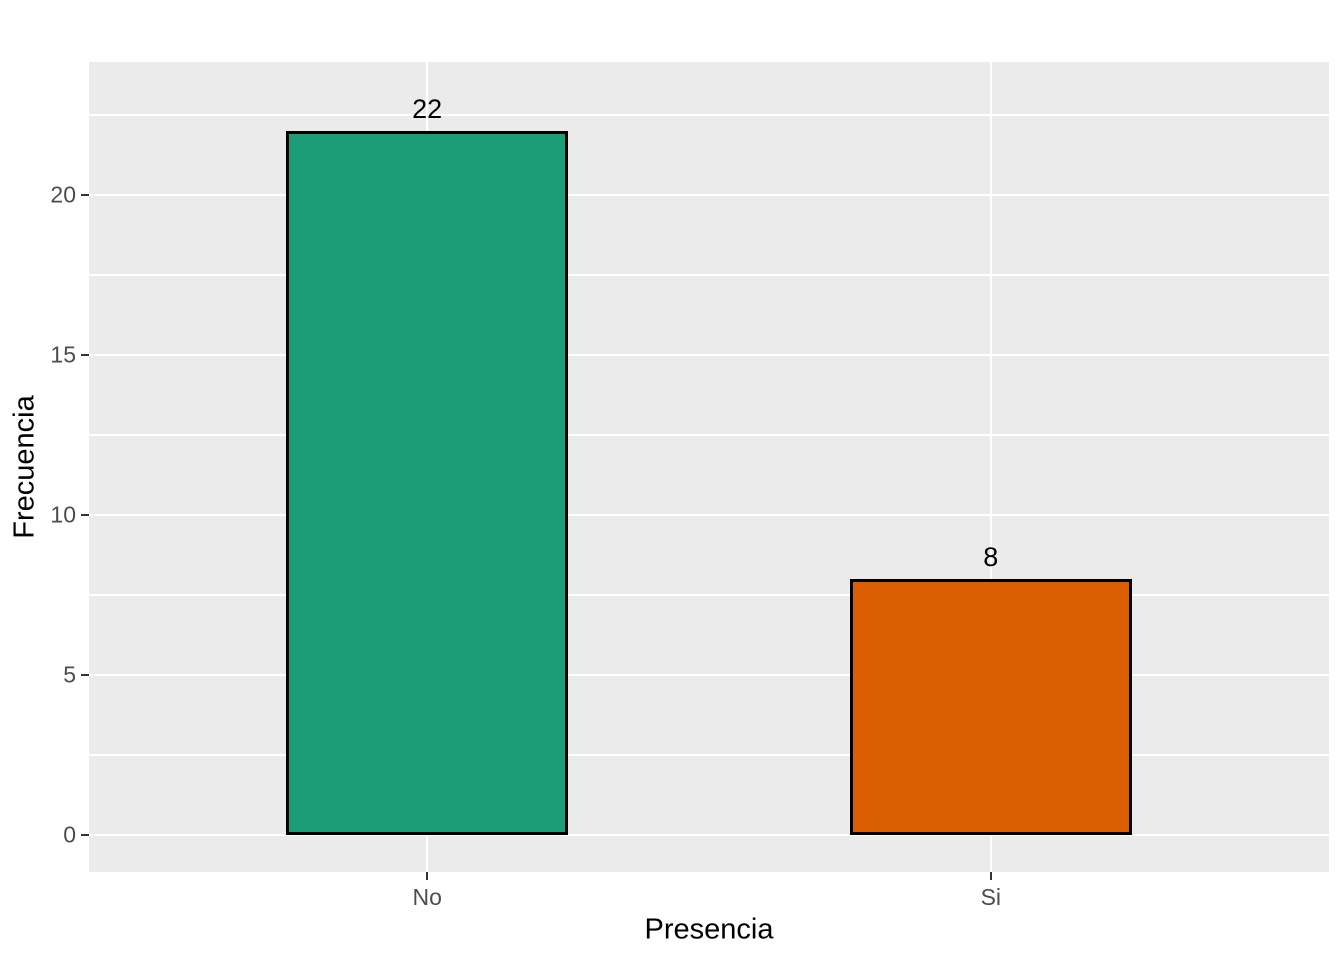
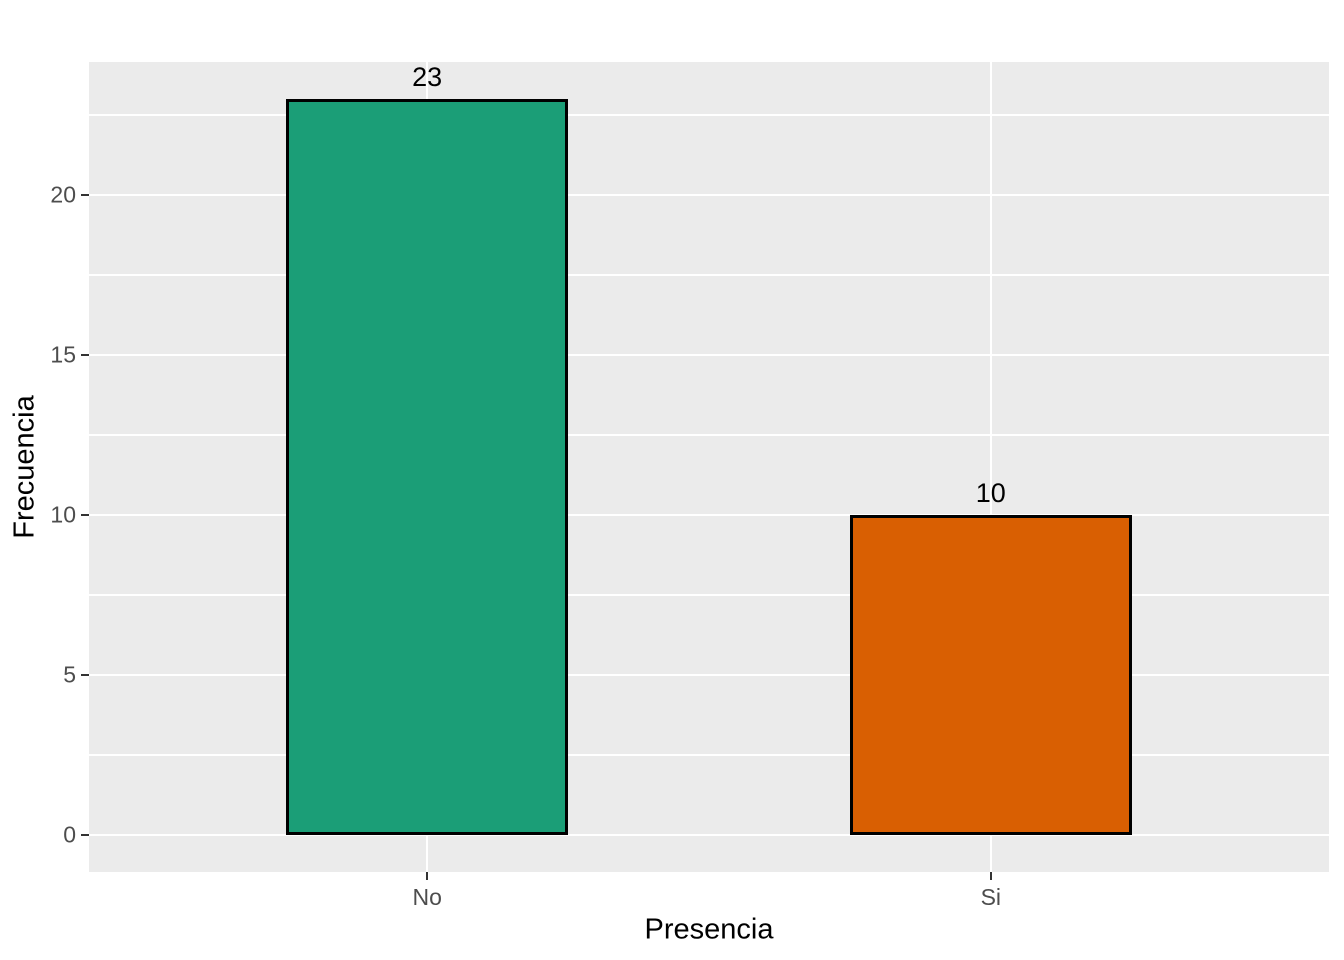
No: 22 -> 23
Si: 8 -> 10
